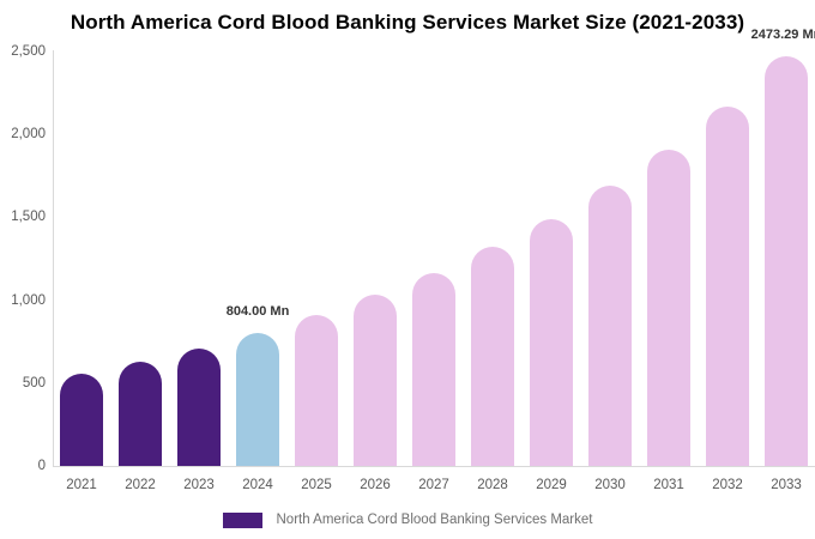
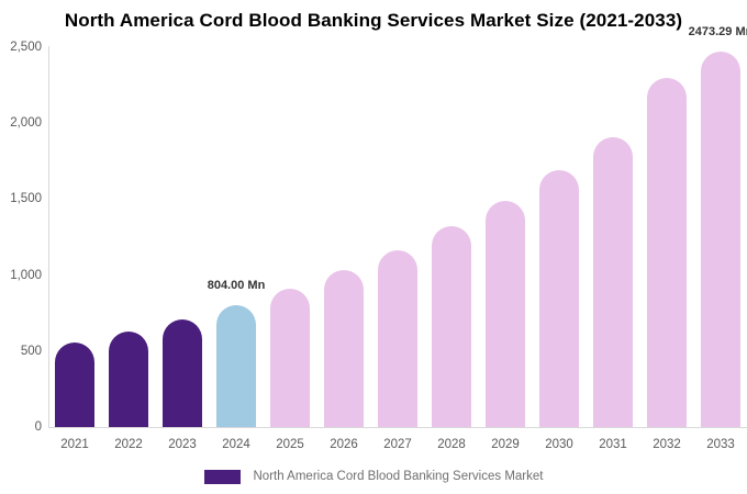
2032: 2170 -> 2300
